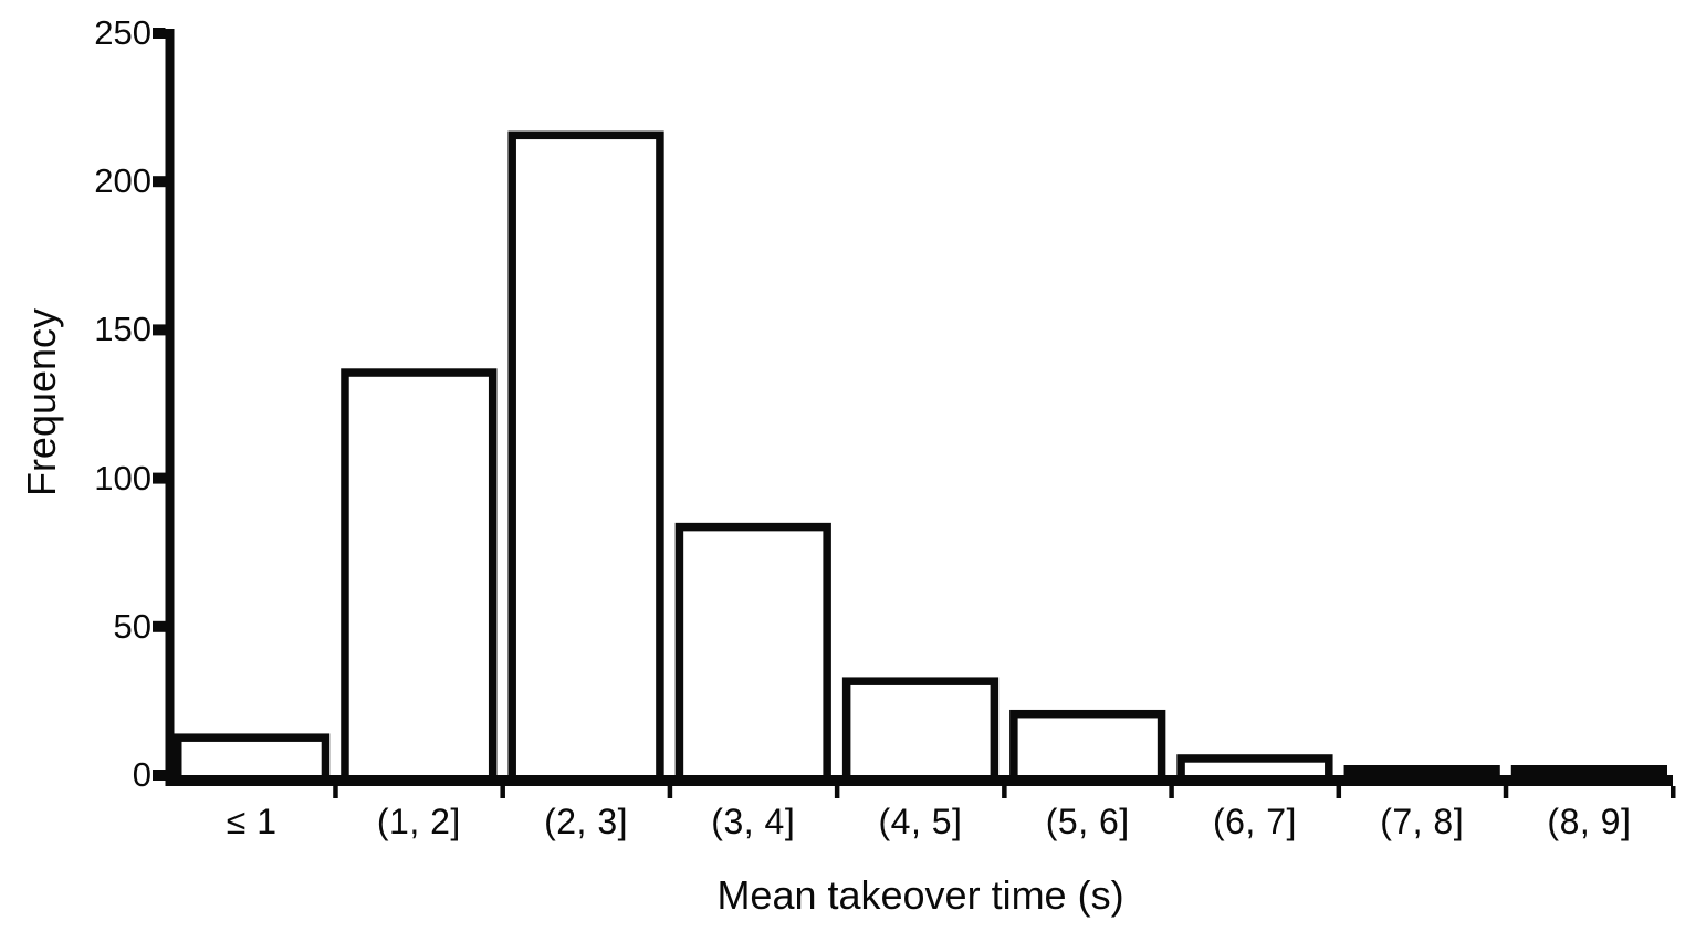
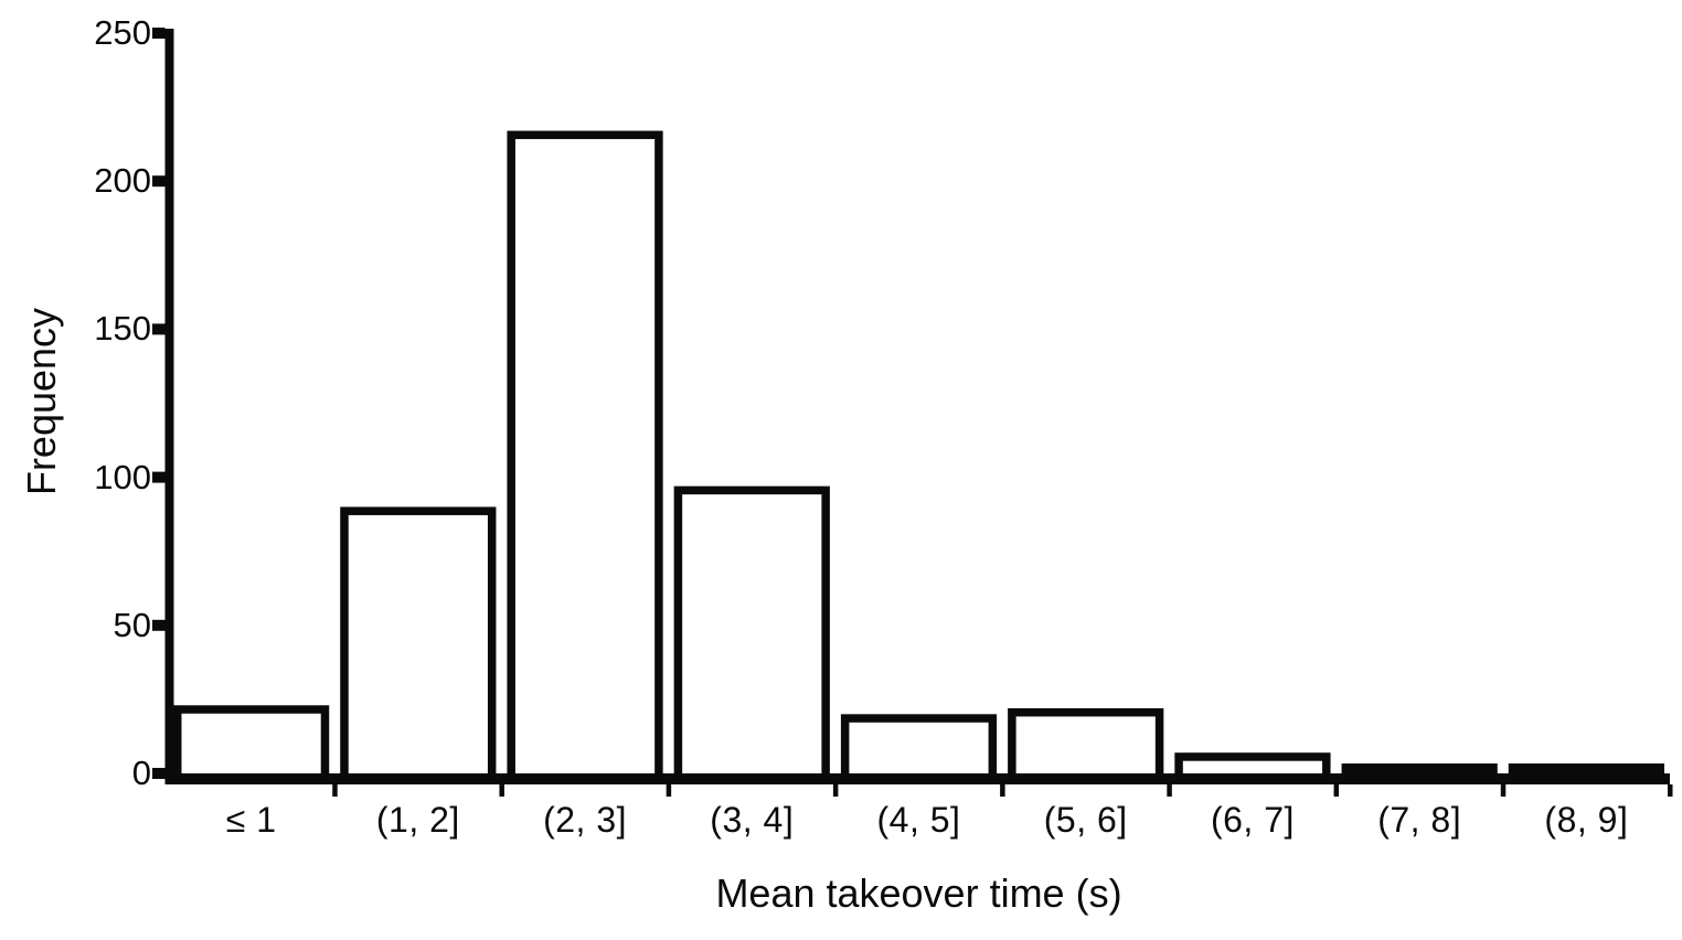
≤ 1: 14 -> 23
(1, 2]: 137 -> 90
(3, 4]: 85 -> 97
(4, 5]: 33 -> 20
